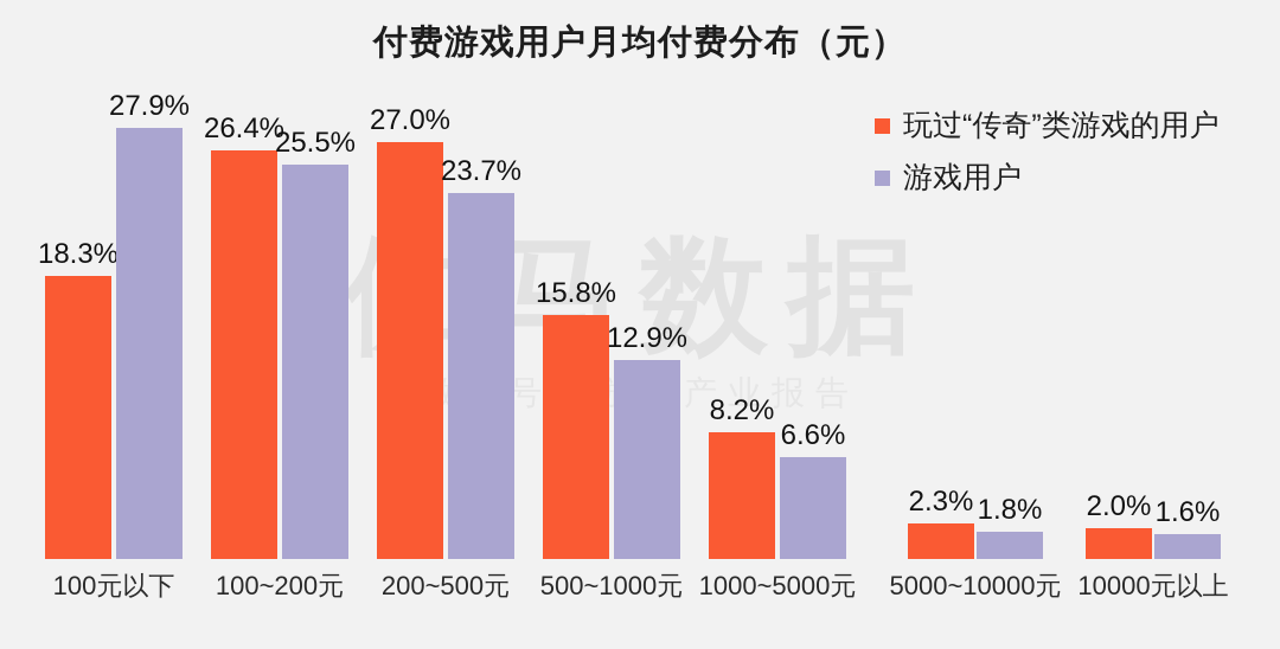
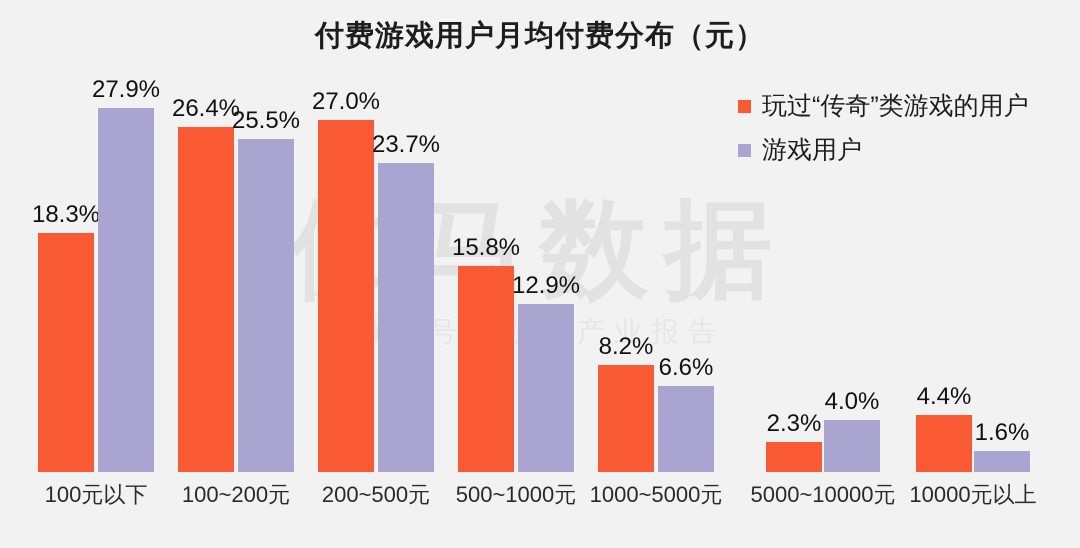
游戏用户/5000~10000元: 1.8% -> 4.0%
玩过“传奇”类游戏的用户/10000元以上: 2.0% -> 4.4%
